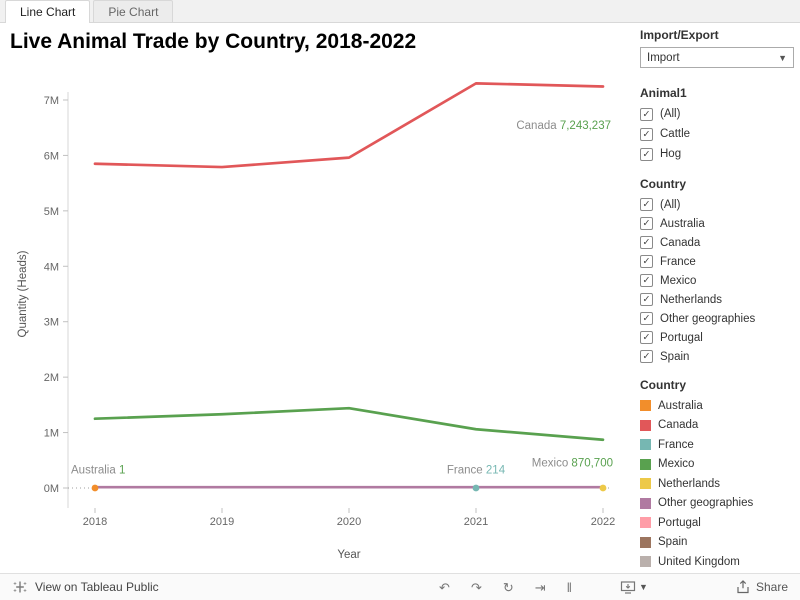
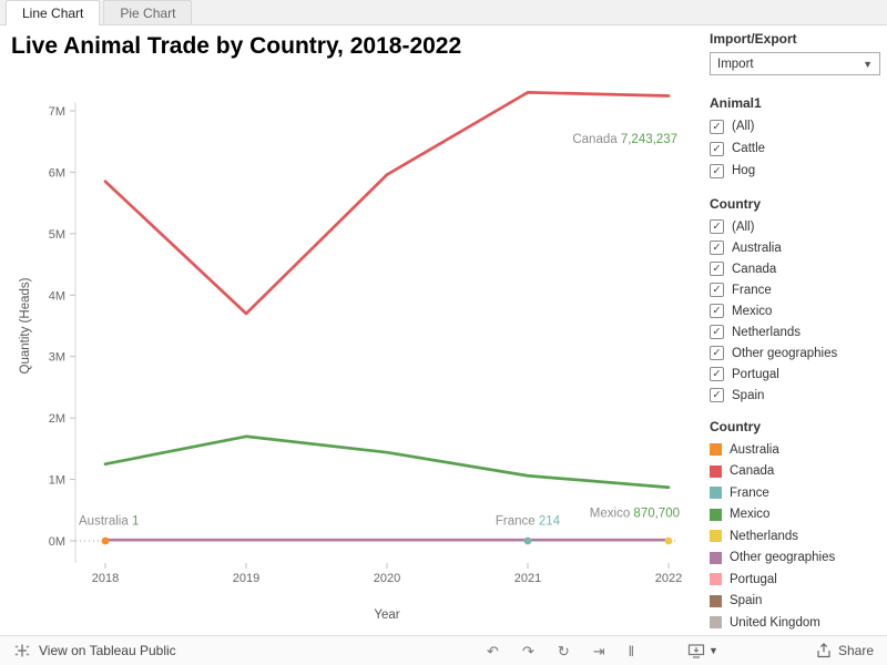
Canada/2019: 5.8M -> 3.7M
Mexico/2019: 1.3M -> 1.7M
